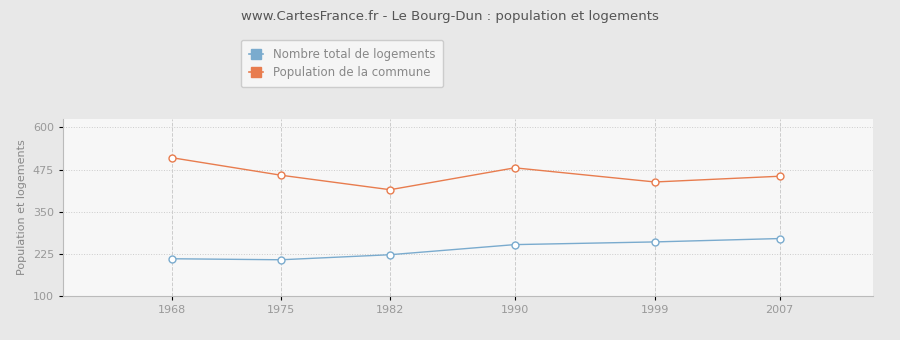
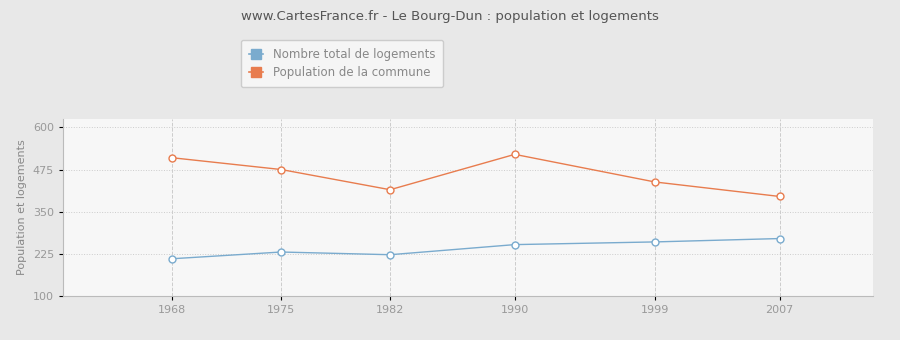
Nombre total de logements/1975: 207 -> 230
Population de la commune/1975: 458 -> 475
Population de la commune/1990: 480 -> 520
Population de la commune/2007: 455 -> 395
